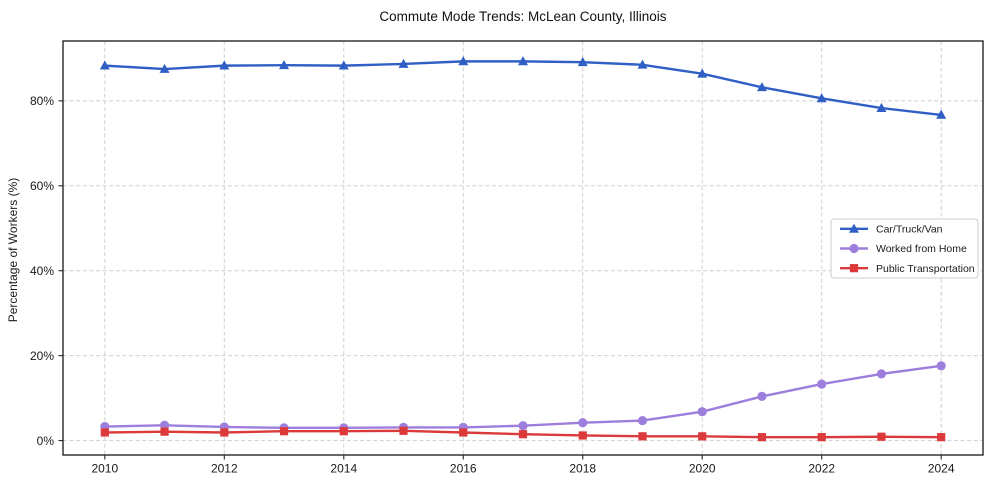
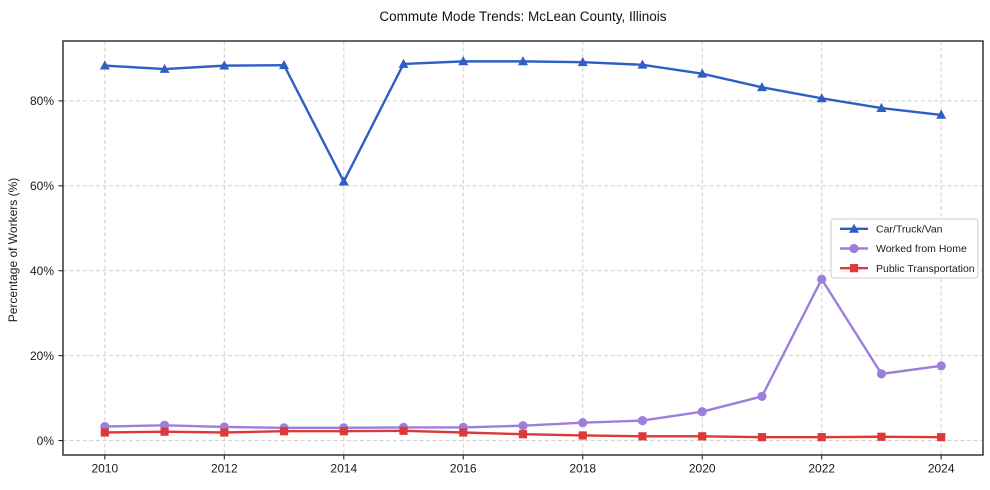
Car/Truck/Van/2014: 88% -> 61%
Worked from Home/2022: 13% -> 38%
